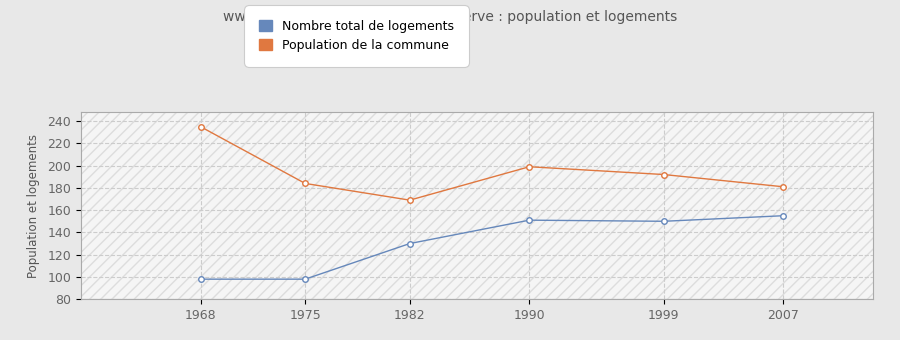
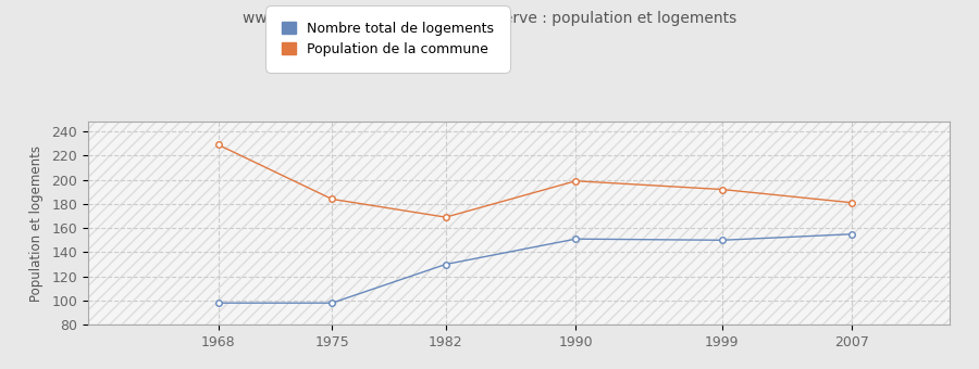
Population de la commune/1968: 235 -> 229
